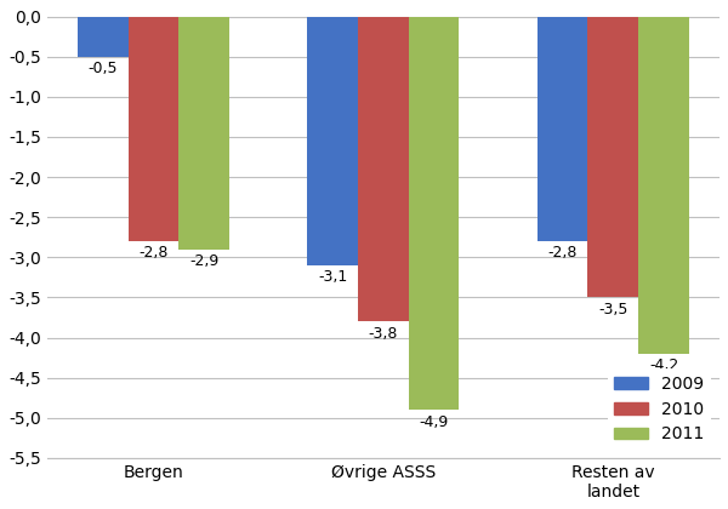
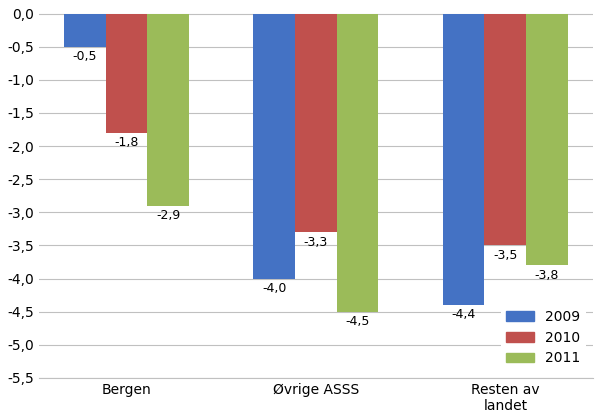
2010/Bergen: -2,8 -> -1,8
2009/Øvrige ASSS: -3,1 -> -4,0
2010/Øvrige ASSS: -3,8 -> -3,3
2011/Øvrige ASSS: -4,9 -> -4,5
2009/Resten av landet: -2,8 -> -4,4
2011/Resten av landet: -4,2 -> -3,8
